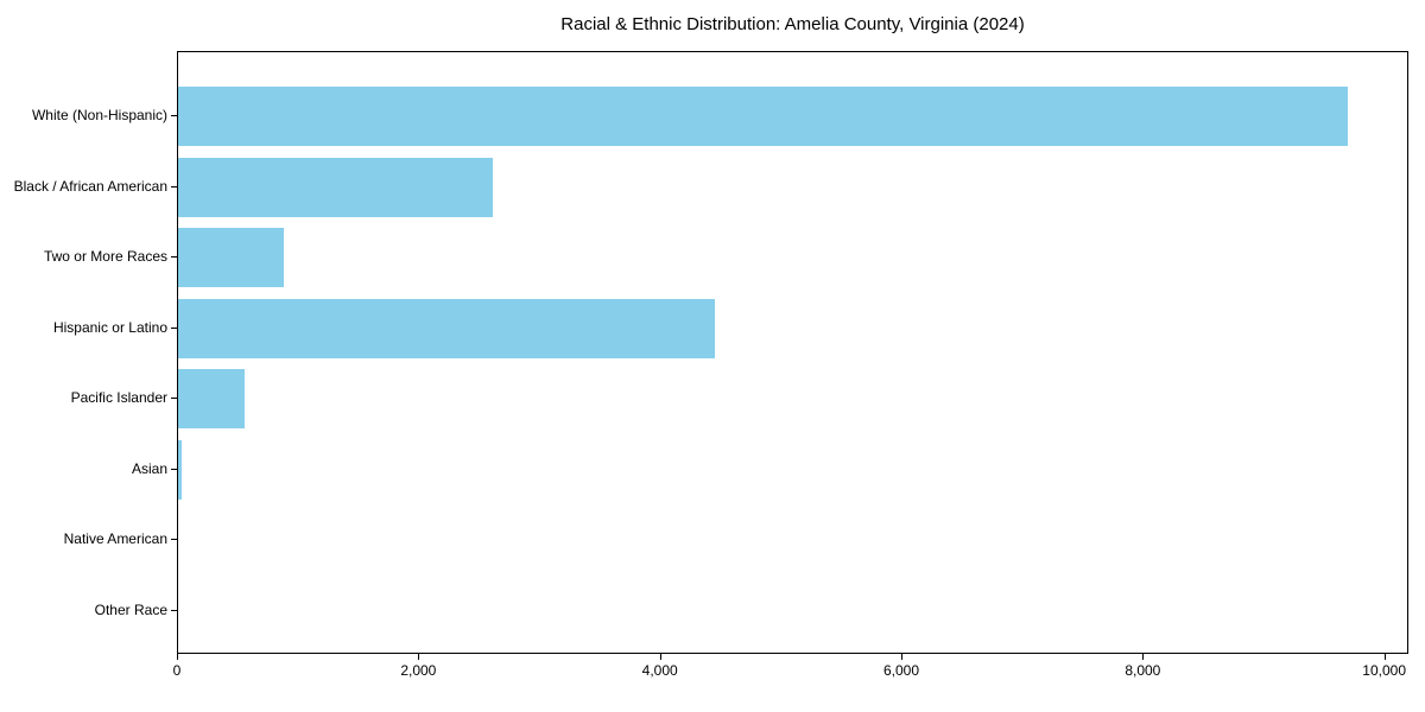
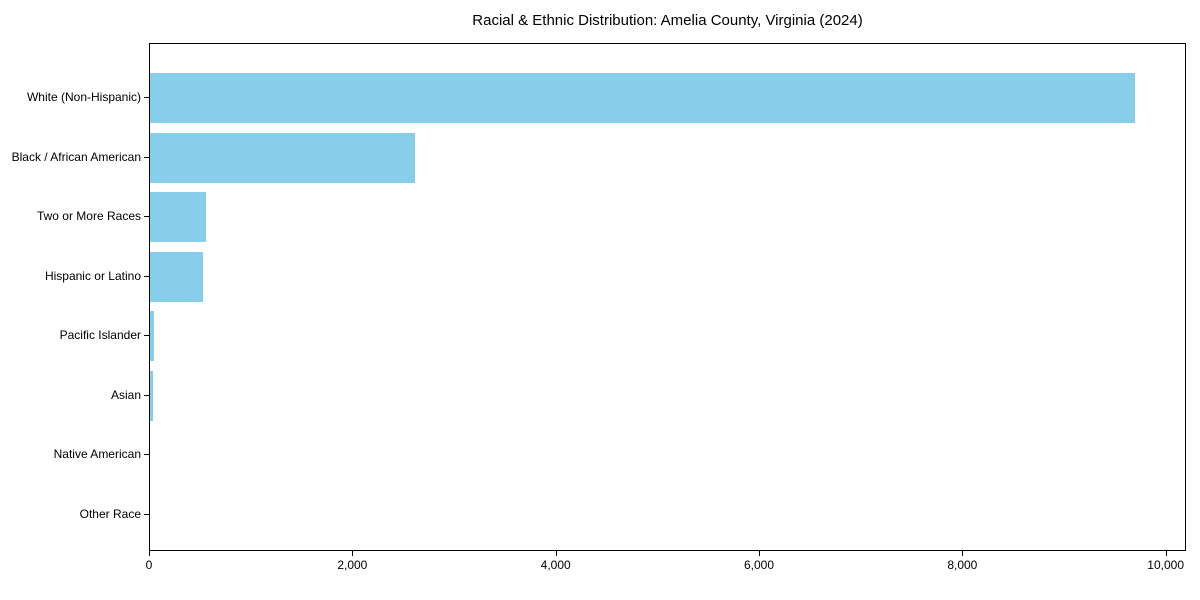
Two or More Races: 880 -> 560
Hispanic or Latino: 4450 -> 520
Pacific Islander: 550 -> 40
